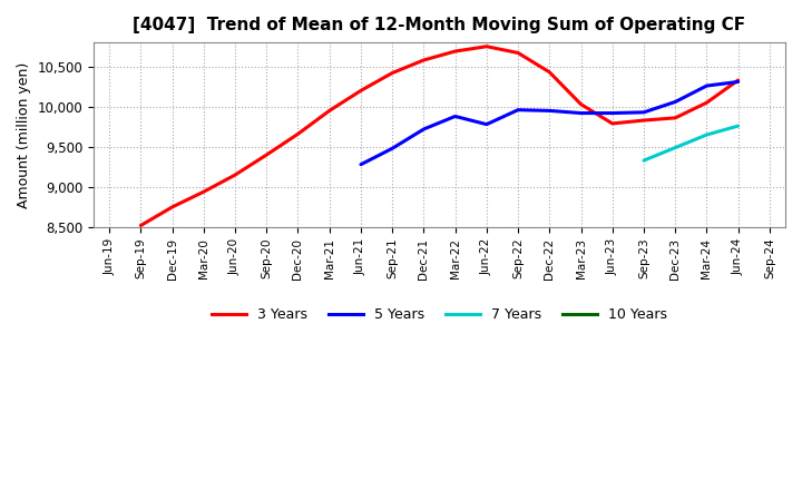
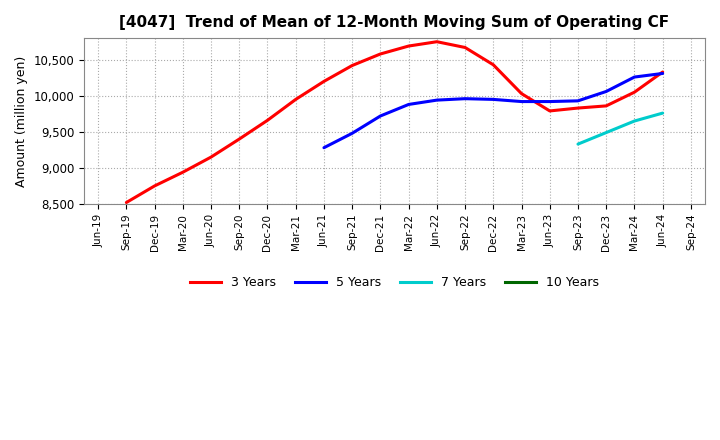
5 Years/Jun-22: 9,780 -> 9,940
